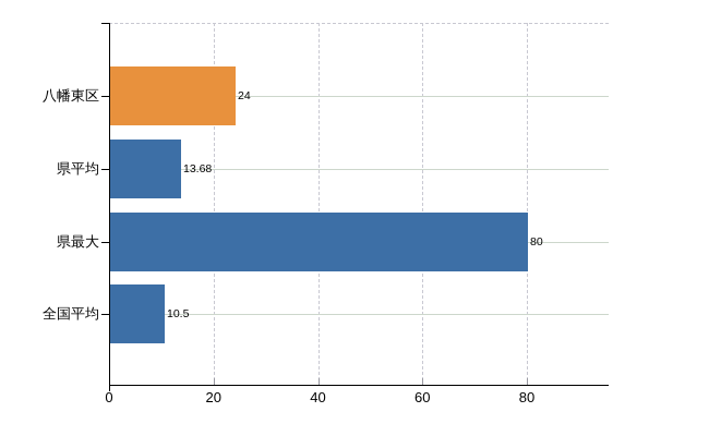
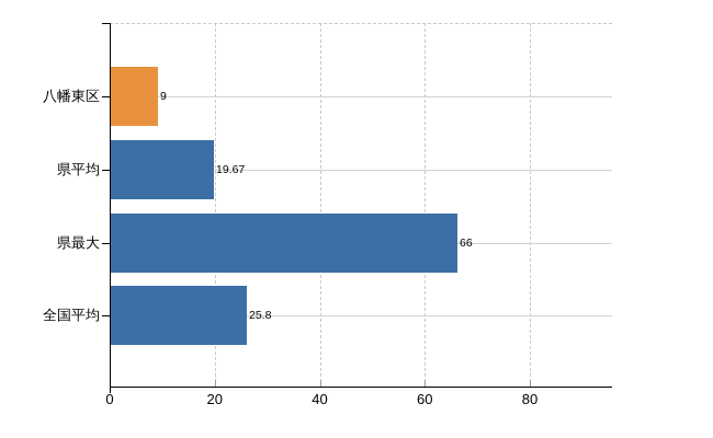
八幡東区: 24 -> 9
県平均: 13.68 -> 19.67
県最大: 80 -> 66
全国平均: 10.5 -> 25.8
